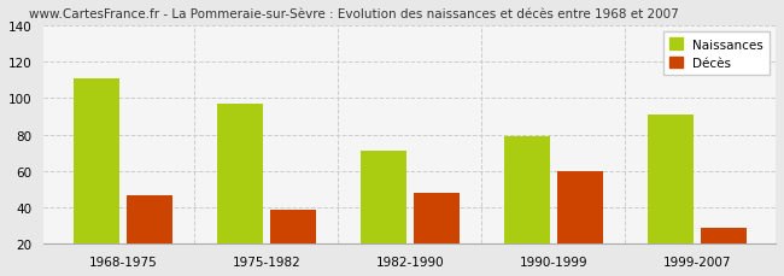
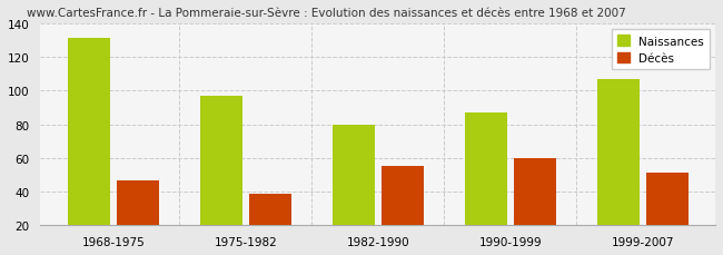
Naissances/1968-1975: 111 -> 131
Naissances/1982-1990: 71 -> 80
Décès/1982-1990: 48 -> 55
Naissances/1990-1999: 79 -> 87
Naissances/1999-2007: 91 -> 107
Décès/1999-2007: 29 -> 51
